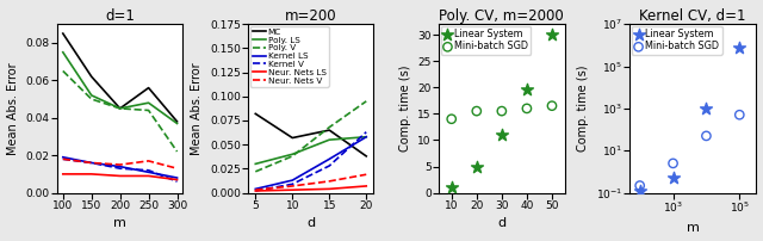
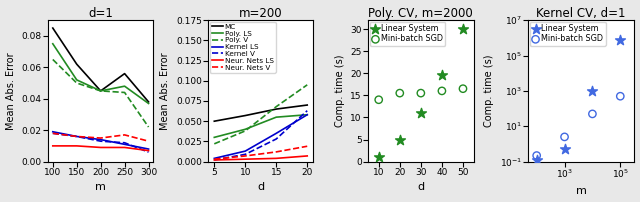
m=200/MC/5: 0.082 -> 0.050
m=200/MC/20: 0.038 -> 0.070
